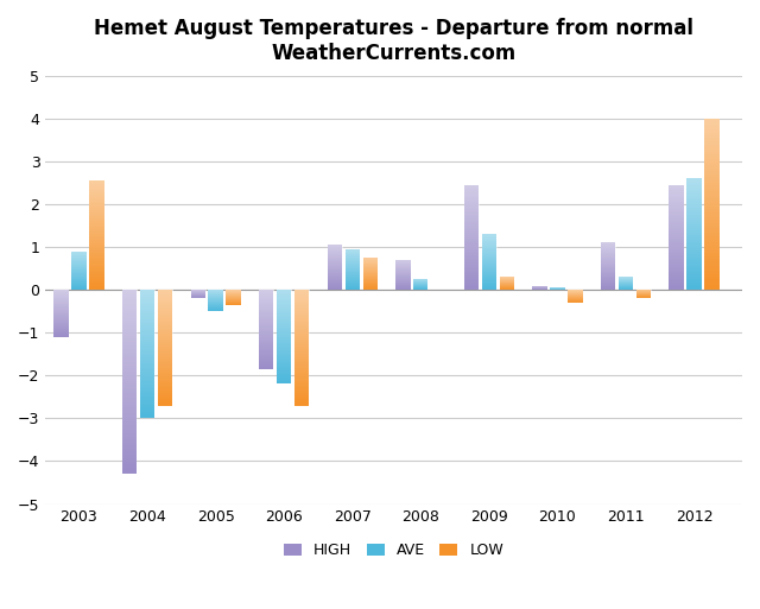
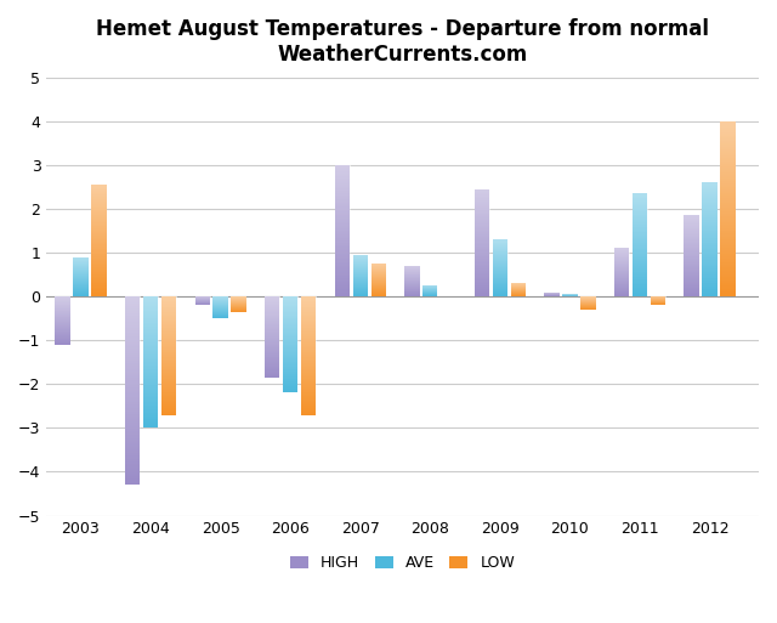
HIGH/2007: 1.05 -> 3.00
AVE/2011: 0.30 -> 2.35
HIGH/2012: 2.45 -> 1.85
